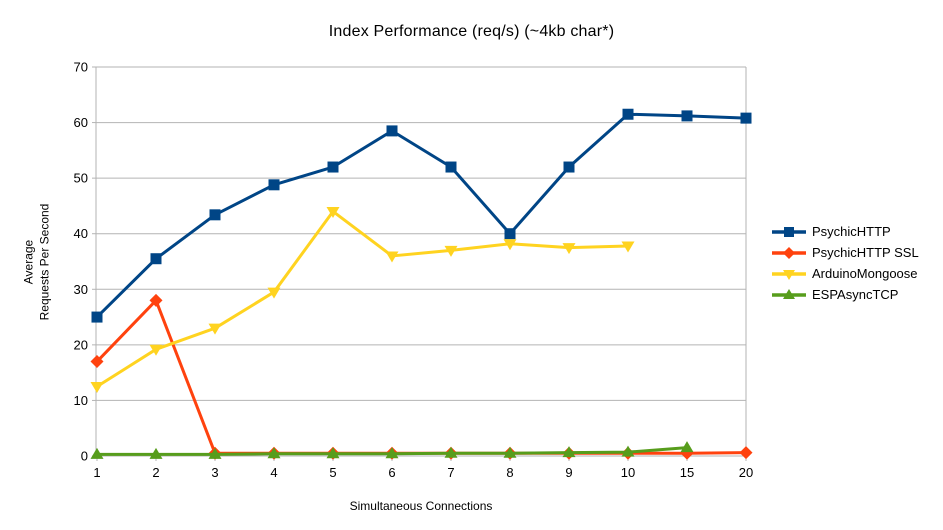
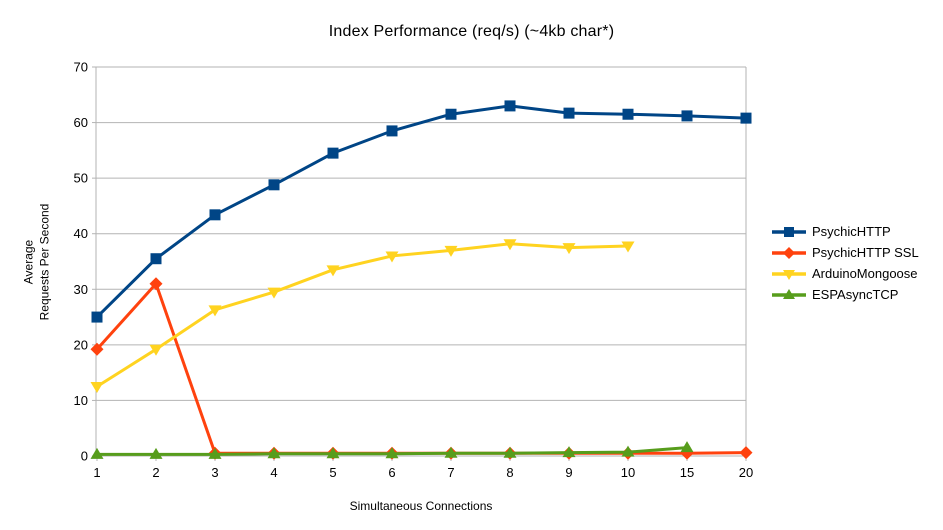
PsychicHTTP SSL/1: 17 -> 19
PsychicHTTP SSL/2: 28 -> 31
ArduinoMongoose/3: 23 -> 26
PsychicHTTP/5: 52 -> 54
ArduinoMongoose/5: 44 -> 34
PsychicHTTP/7: 52 -> 62
PsychicHTTP/8: 40 -> 63
PsychicHTTP/9: 52 -> 62
